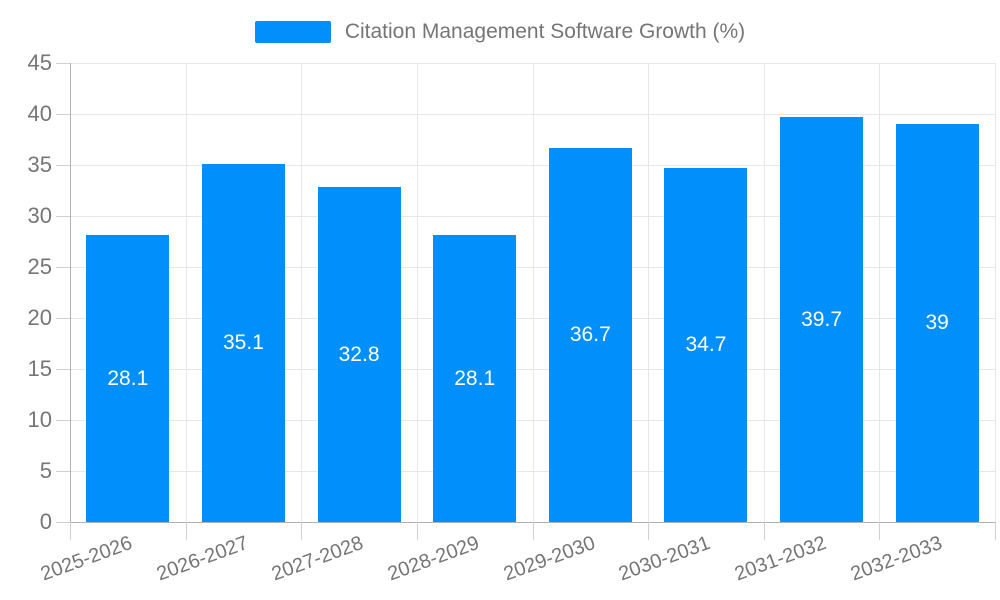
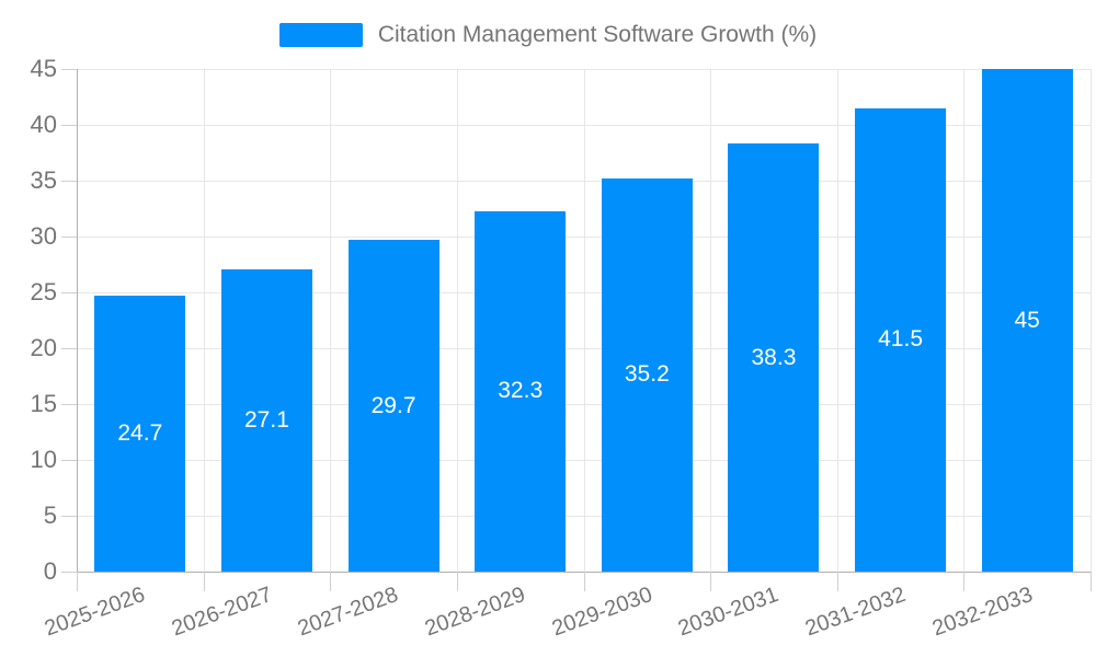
2025-2026: 28.1 -> 24.7
2026-2027: 35.1 -> 27.1
2027-2028: 32.8 -> 29.7
2028-2029: 28.1 -> 32.3
2029-2030: 36.7 -> 35.2
2030-2031: 34.7 -> 38.3
2031-2032: 39.7 -> 41.5
2032-2033: 39 -> 45
